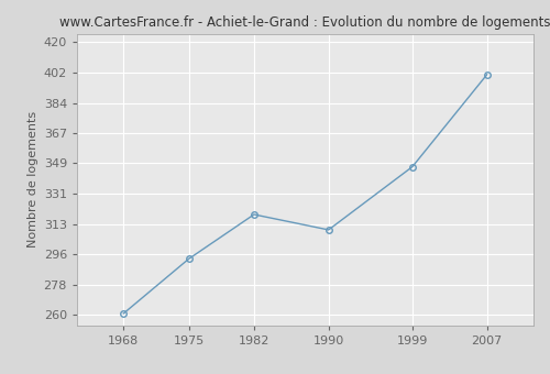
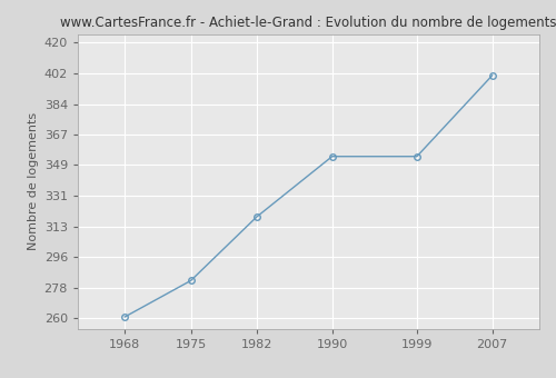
1975: 293 -> 282
1990: 310 -> 354
1999: 347 -> 354
